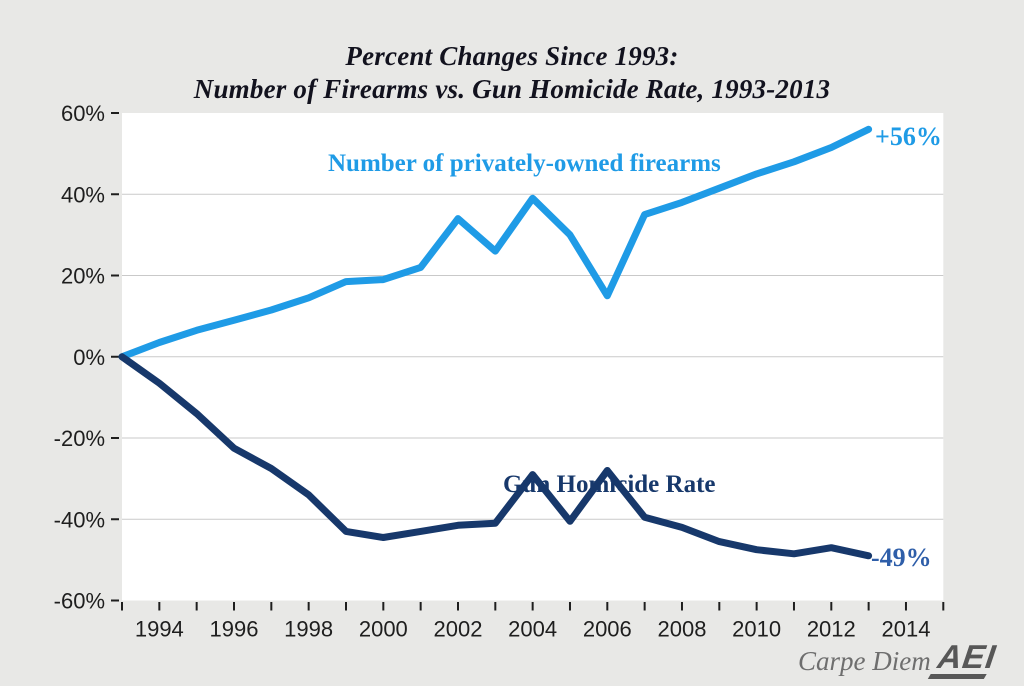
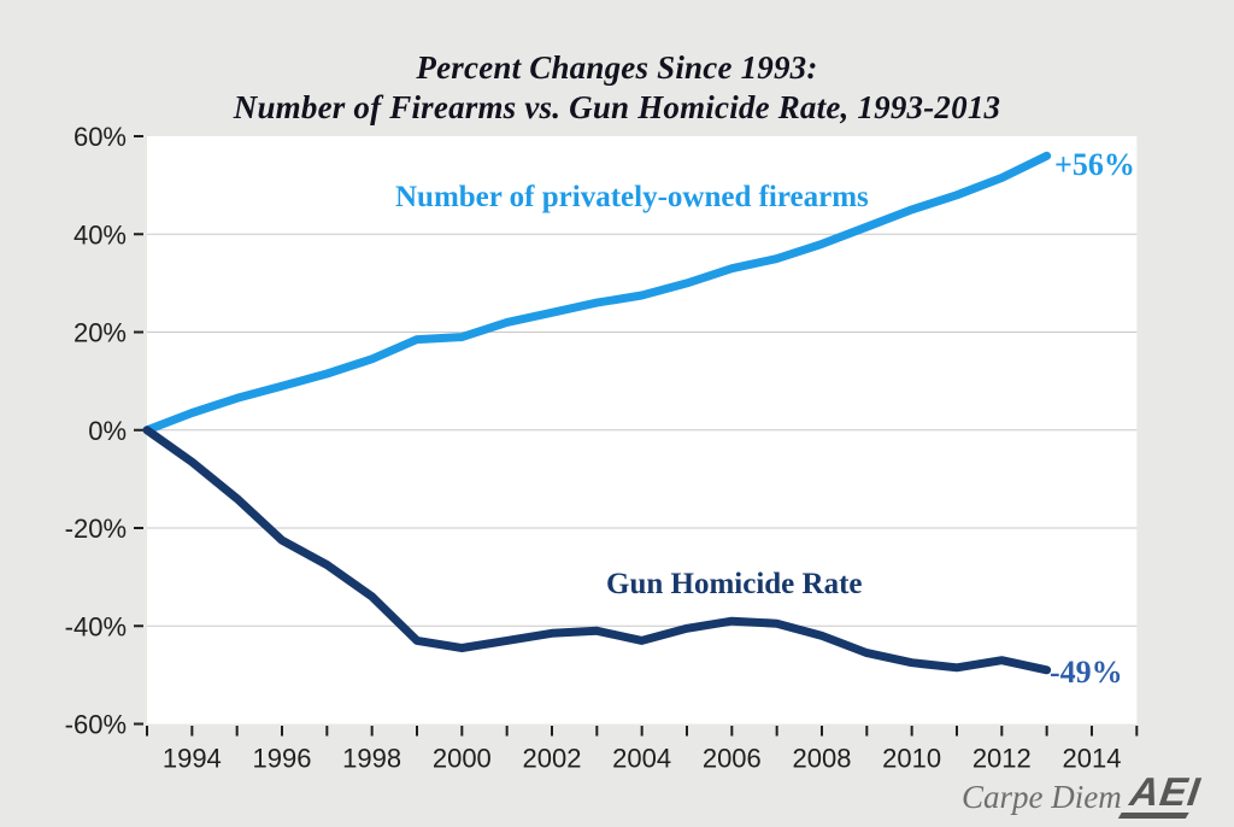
Number of privately-owned firearms/2002: 34% -> 24%
Number of privately-owned firearms/2004: 39% -> 28%
Gun Homicide Rate/2004: -29% -> -43%
Number of privately-owned firearms/2006: 15% -> 33%
Gun Homicide Rate/2006: -28% -> -39%
